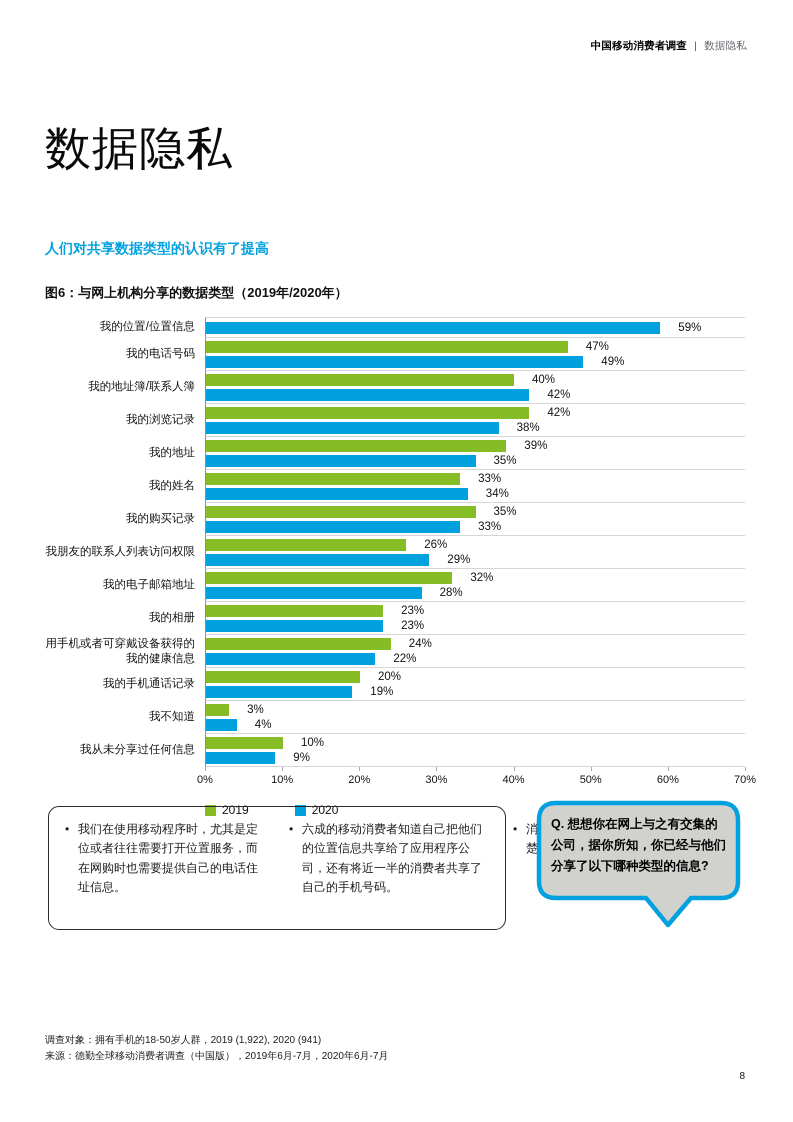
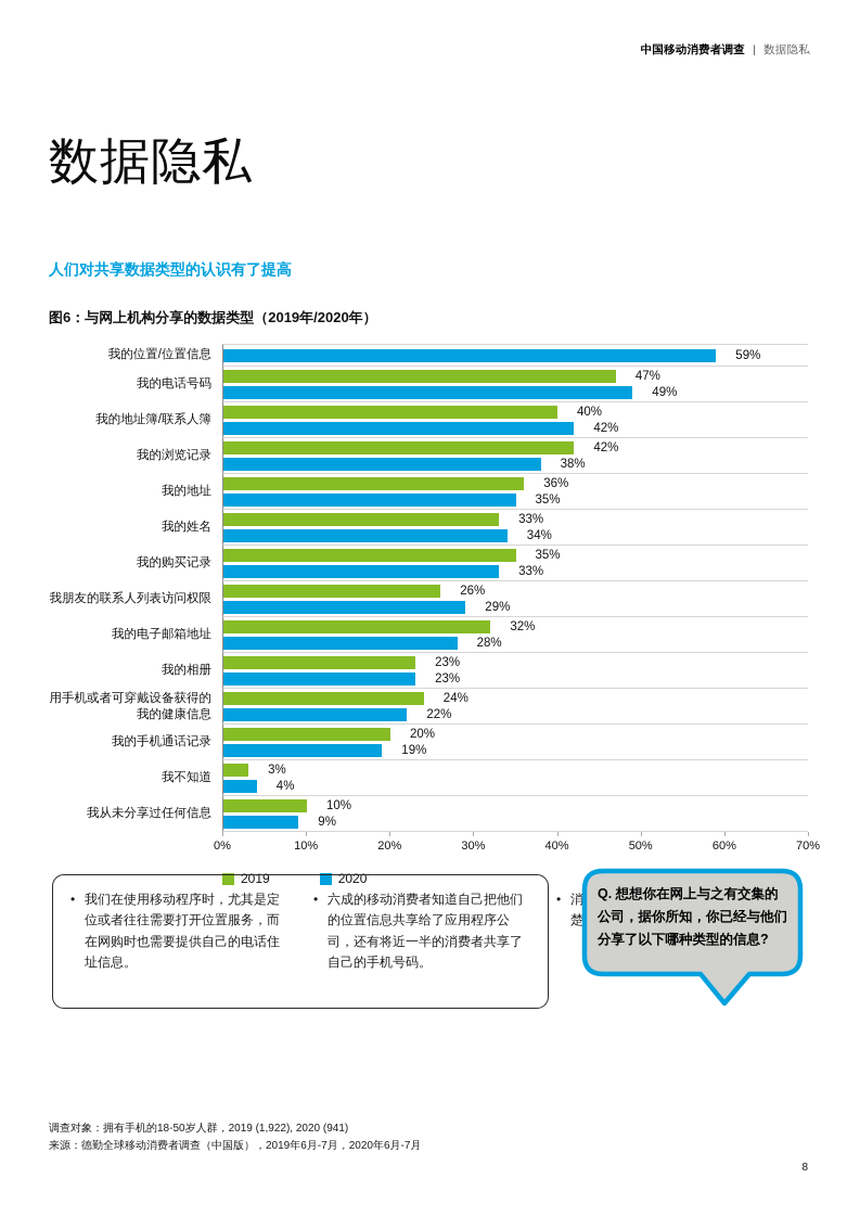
2019/我的地址: 39% -> 36%
